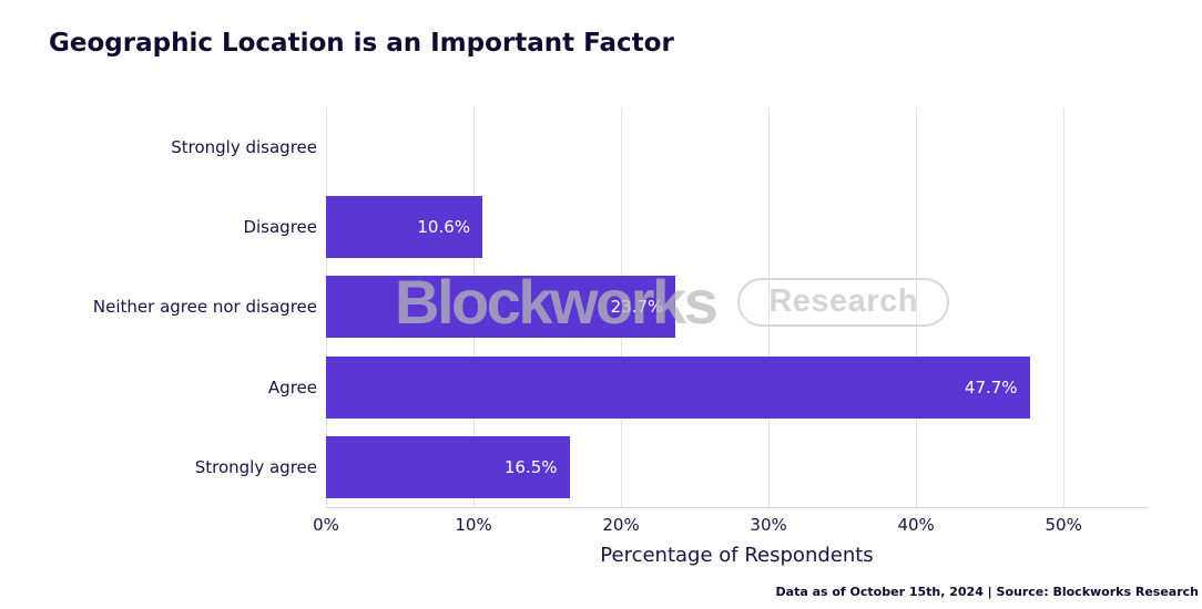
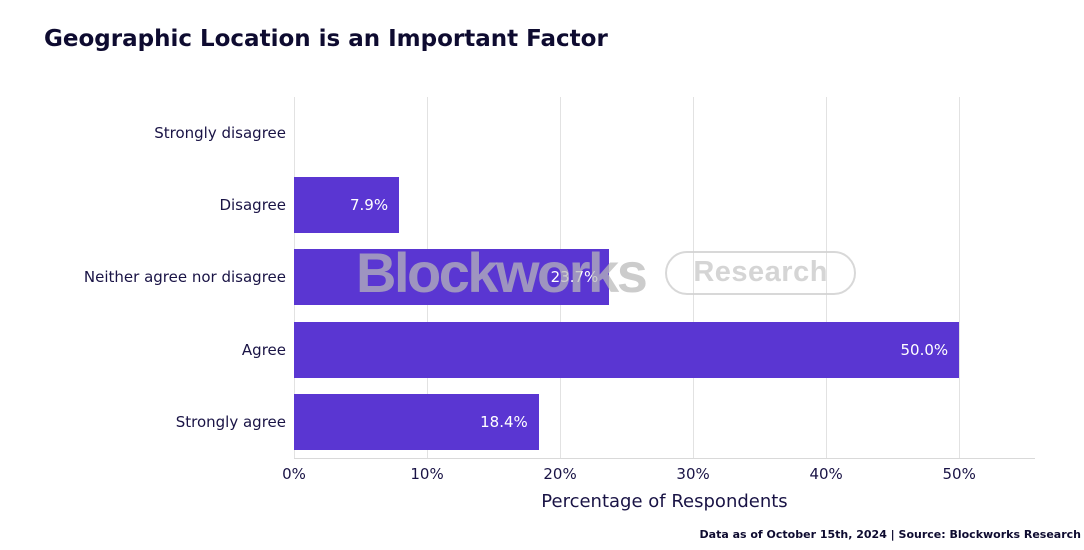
Disagree: 10.6% -> 7.9%
Agree: 47.7% -> 50.0%
Strongly agree: 16.5% -> 18.4%
